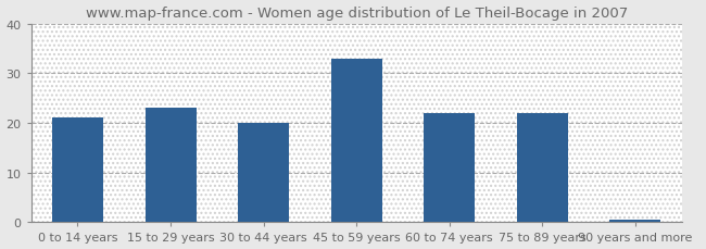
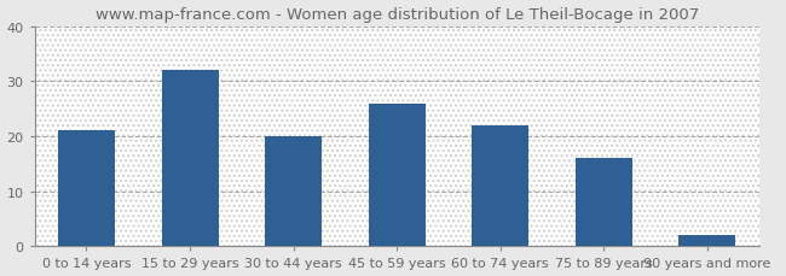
15 to 29 years: 23.0 -> 32.0
45 to 59 years: 33.0 -> 26.0
75 to 89 years: 22.0 -> 16.0
90 years and more: 0.5 -> 2.0
